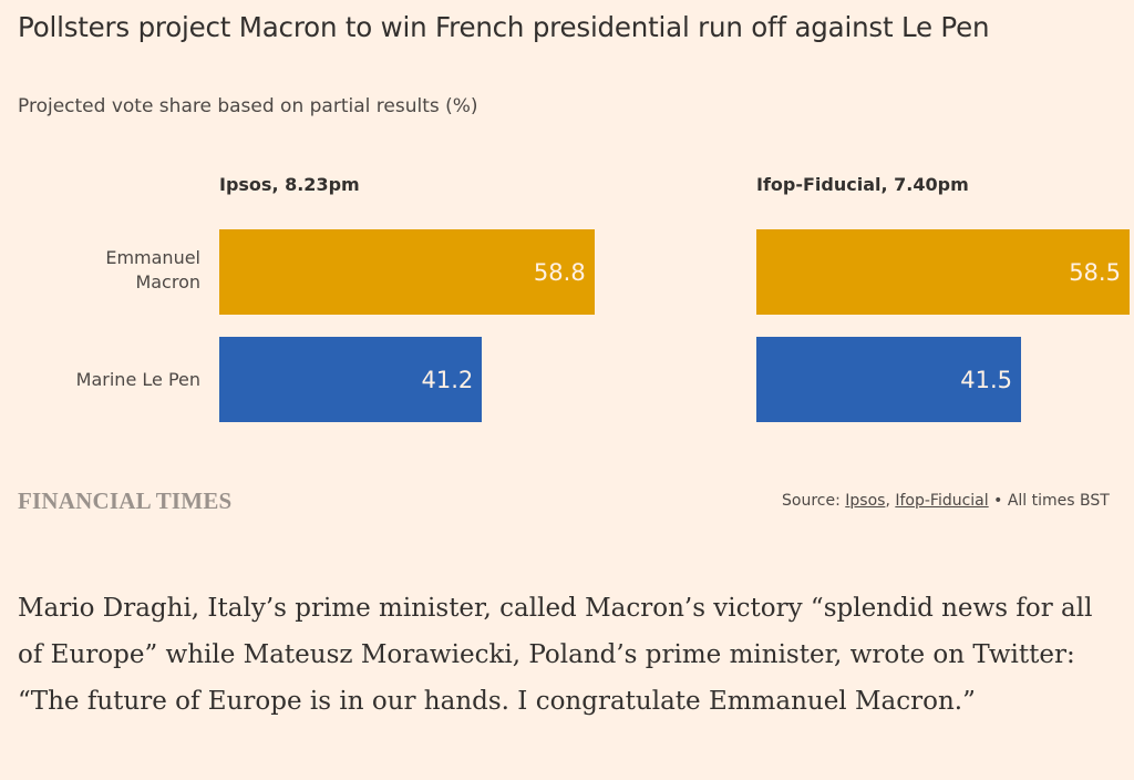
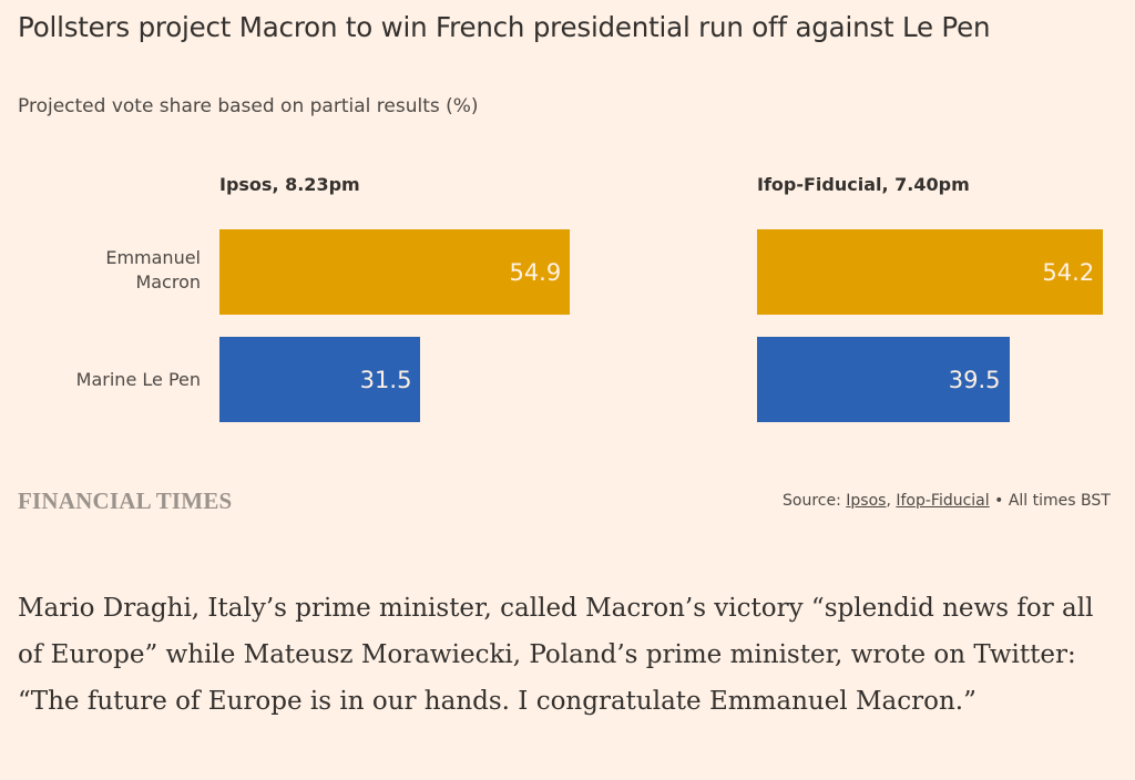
Ipsos, 8.23pm/Emmanuel Macron: 58.8 -> 54.9
Ipsos, 8.23pm/Marine Le Pen: 41.2 -> 31.5
Ifop-Fiducial, 7.40pm/Emmanuel Macron: 58.5 -> 54.2
Ifop-Fiducial, 7.40pm/Marine Le Pen: 41.5 -> 39.5
